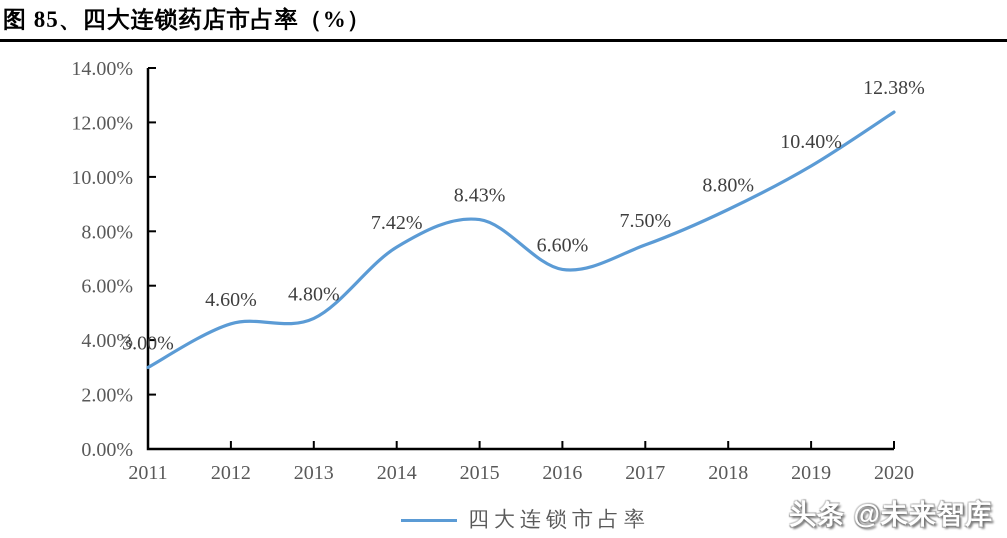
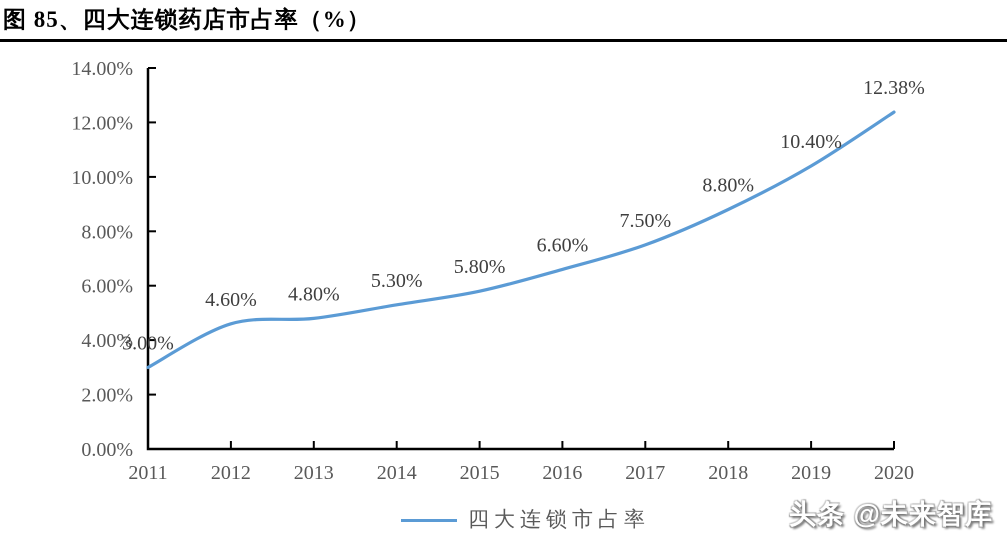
2014: 7.42% -> 5.30%
2015: 8.43% -> 5.80%
